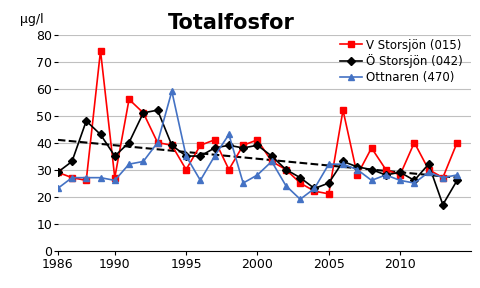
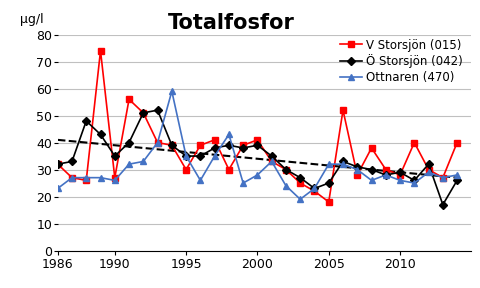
V Storsjön (015)/1986: 29 -> 32
Ö Storsjön (042)/1986: 29 -> 32
V Storsjön (015)/2005: 21 -> 18
